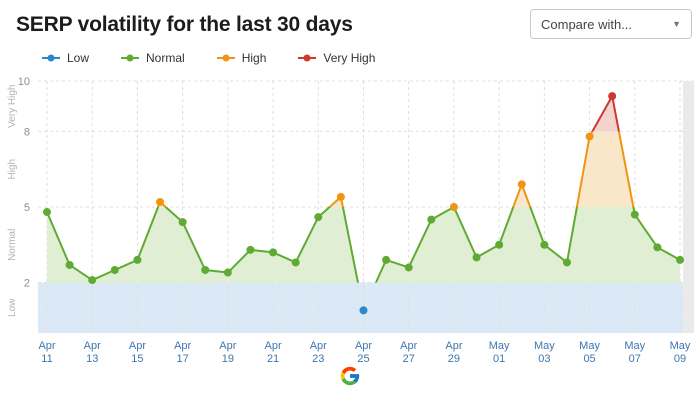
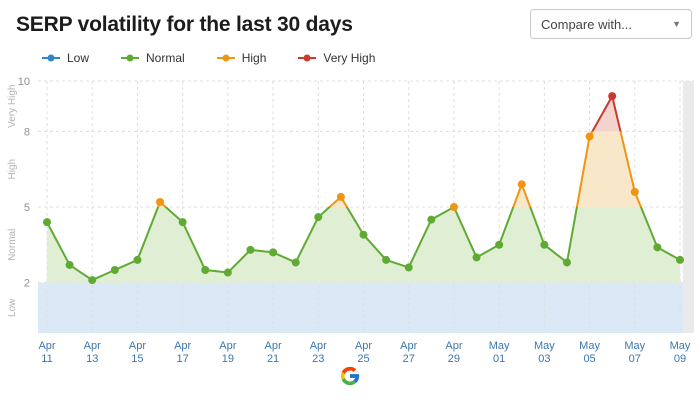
Apr 11: 4.8 -> 4.4
Apr 25: 0.9 -> 3.9
May 07: 4.7 -> 5.6
